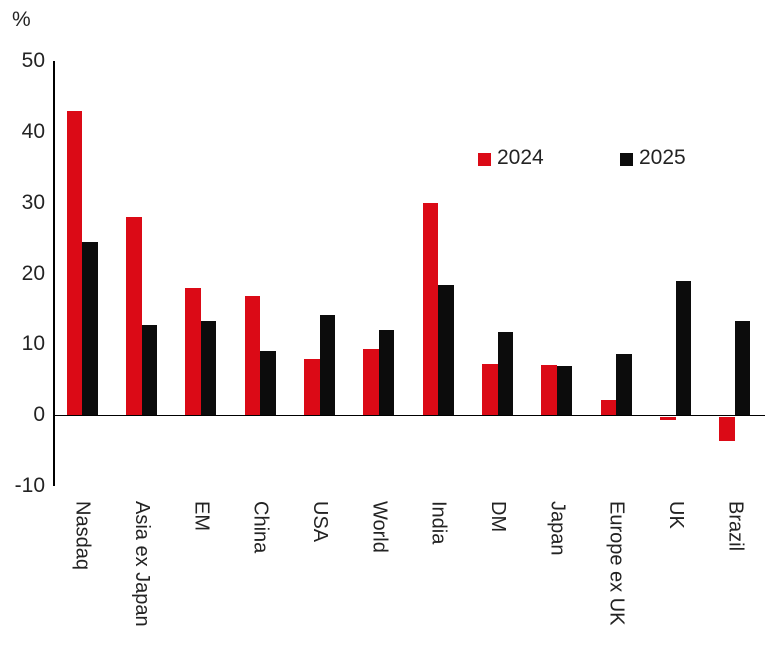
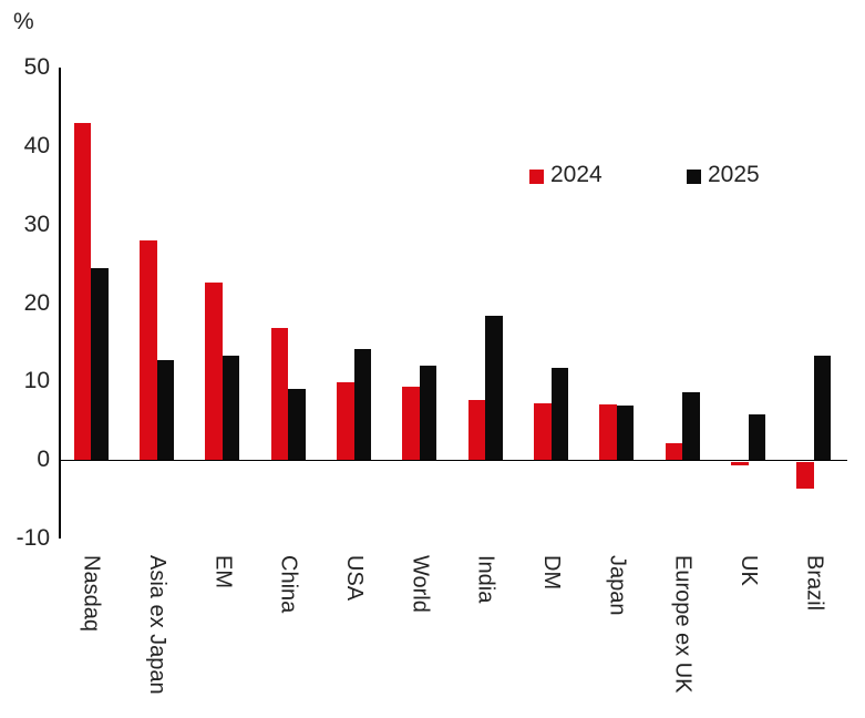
2024/EM: 18 -> 23
2024/USA: 8 -> 10
2024/India: 30 -> 8
2025/UK: 19 -> 6
